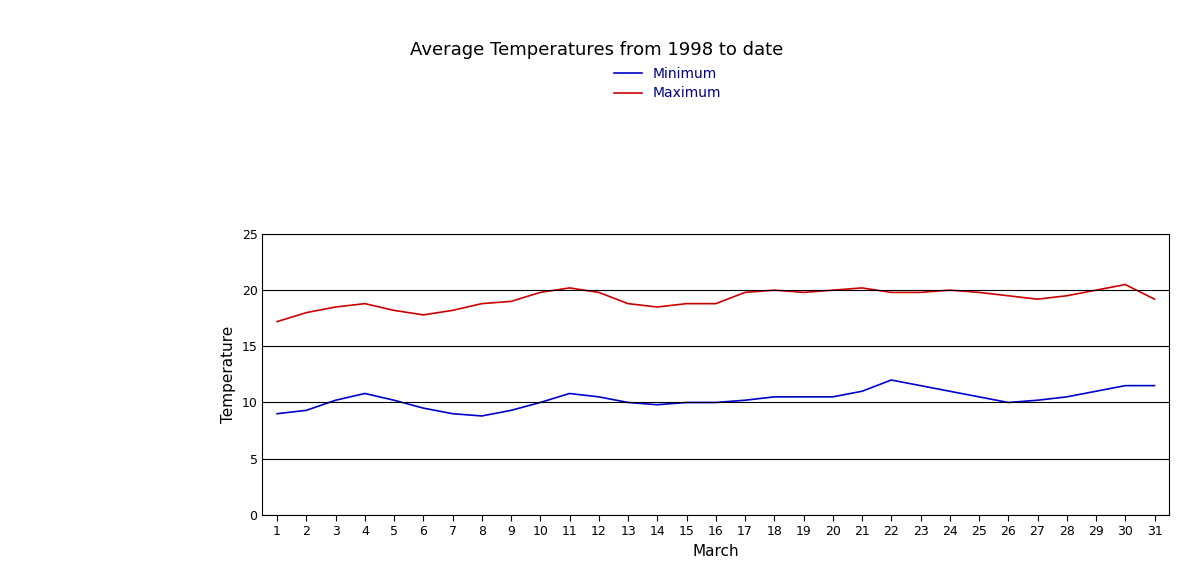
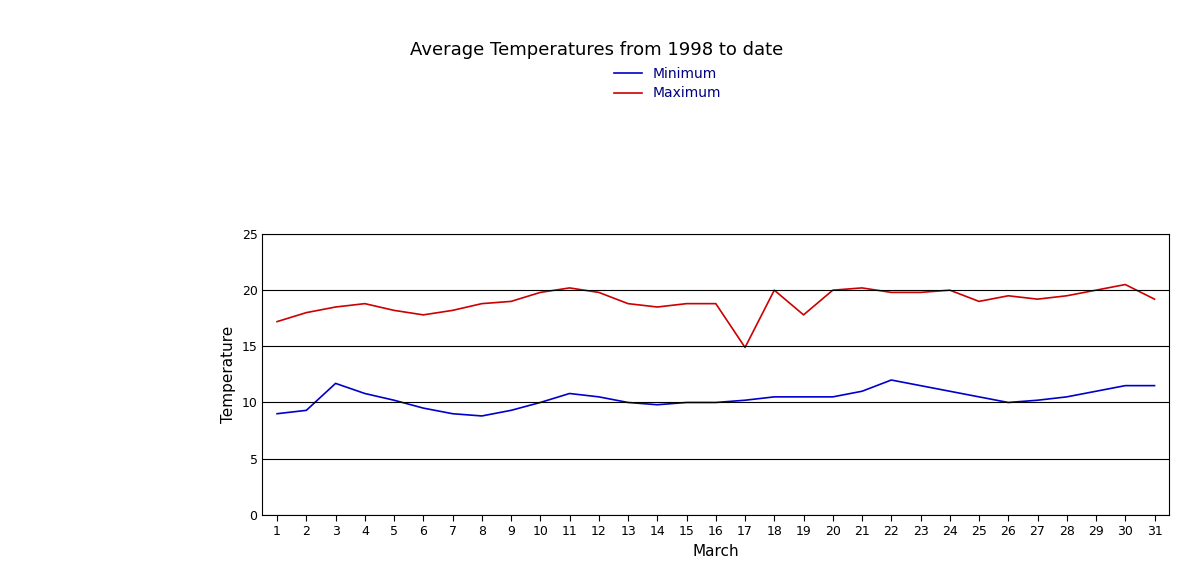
Minimum/3: 10.2 -> 11.7
Maximum/17: 19.8 -> 14.9
Maximum/19: 19.8 -> 17.8
Maximum/25: 19.8 -> 19.0
